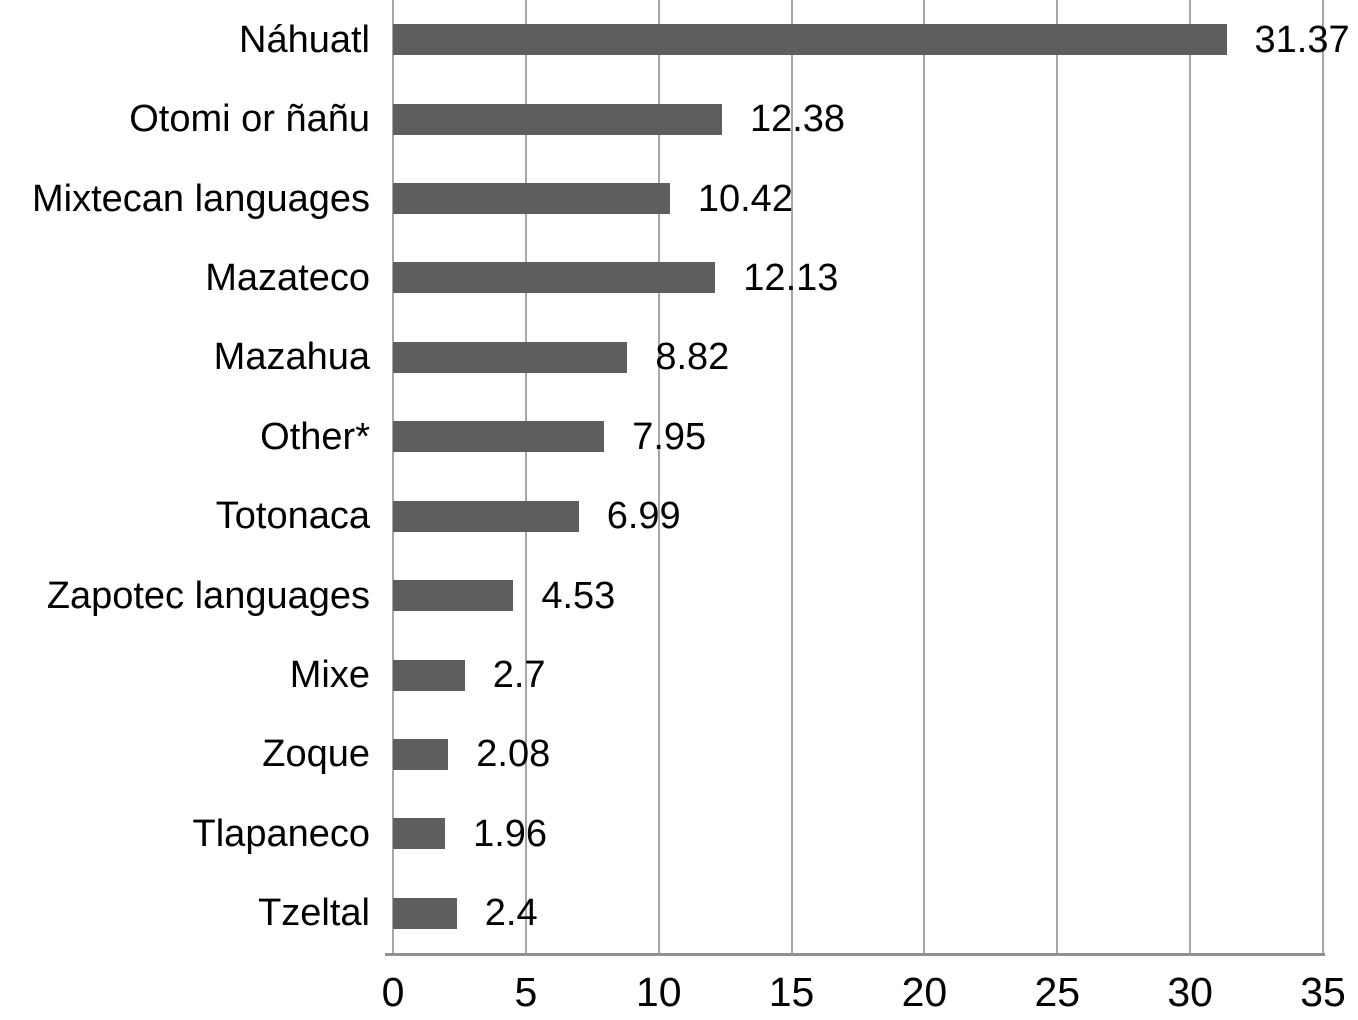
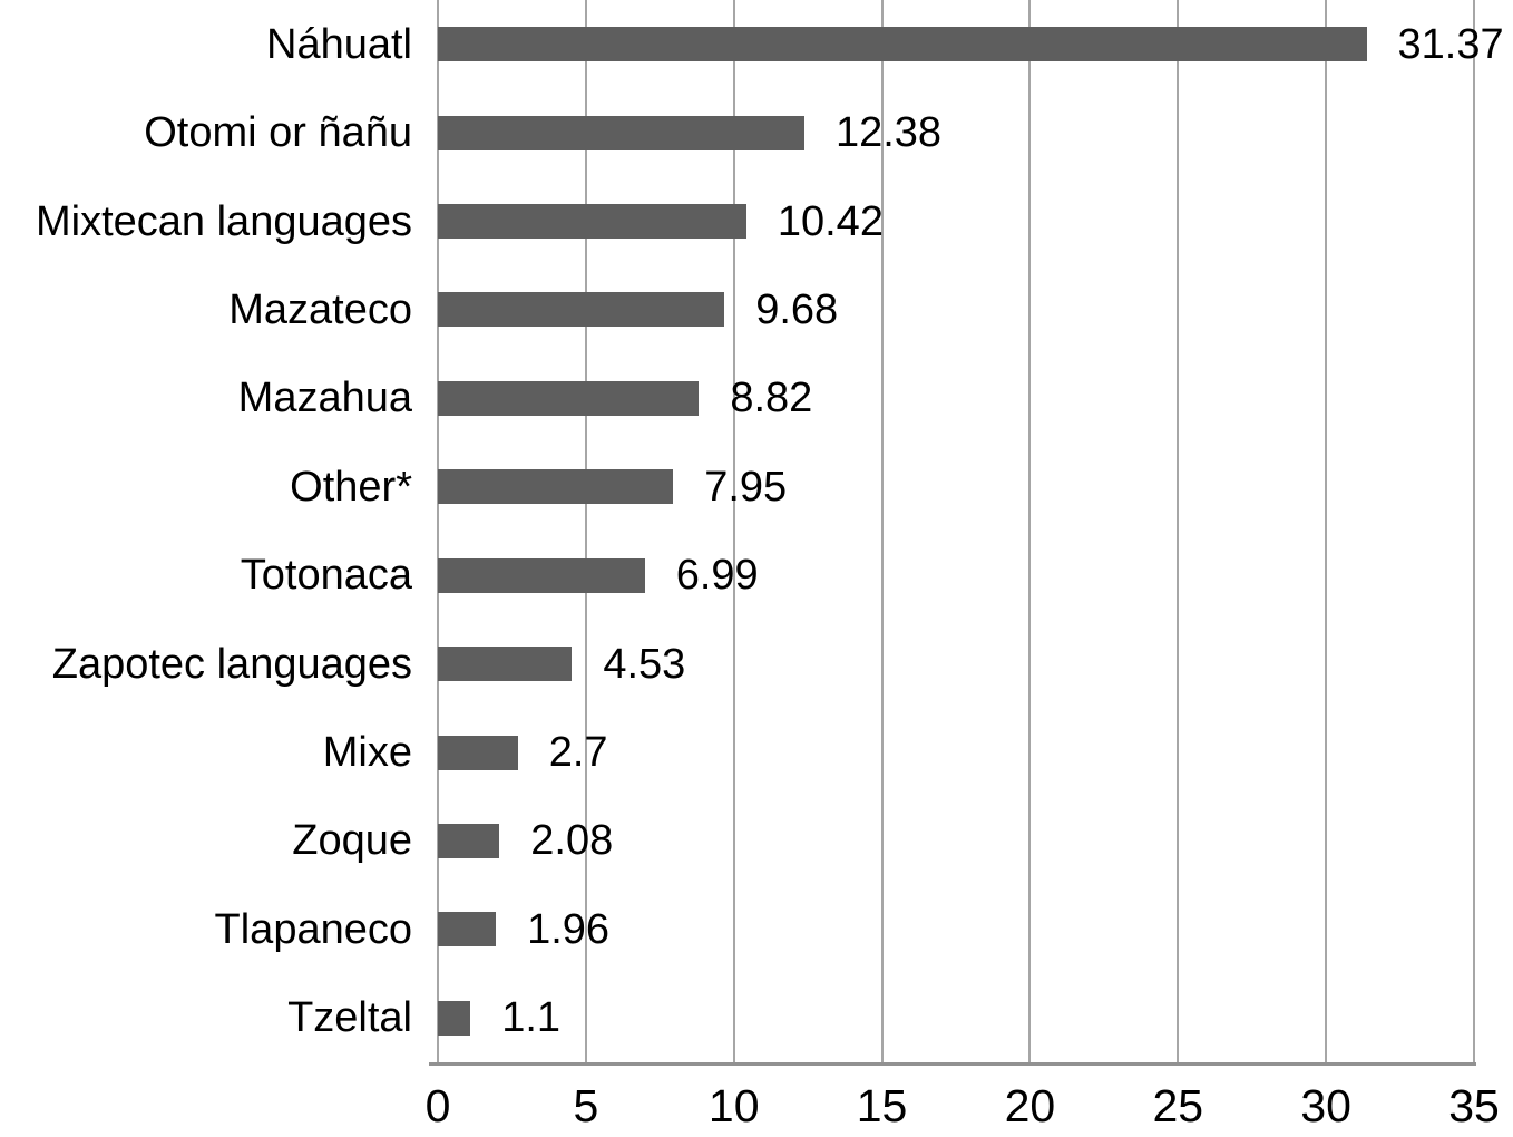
Mazateco: 12.13 -> 9.68
Tzeltal: 2.4 -> 1.1
